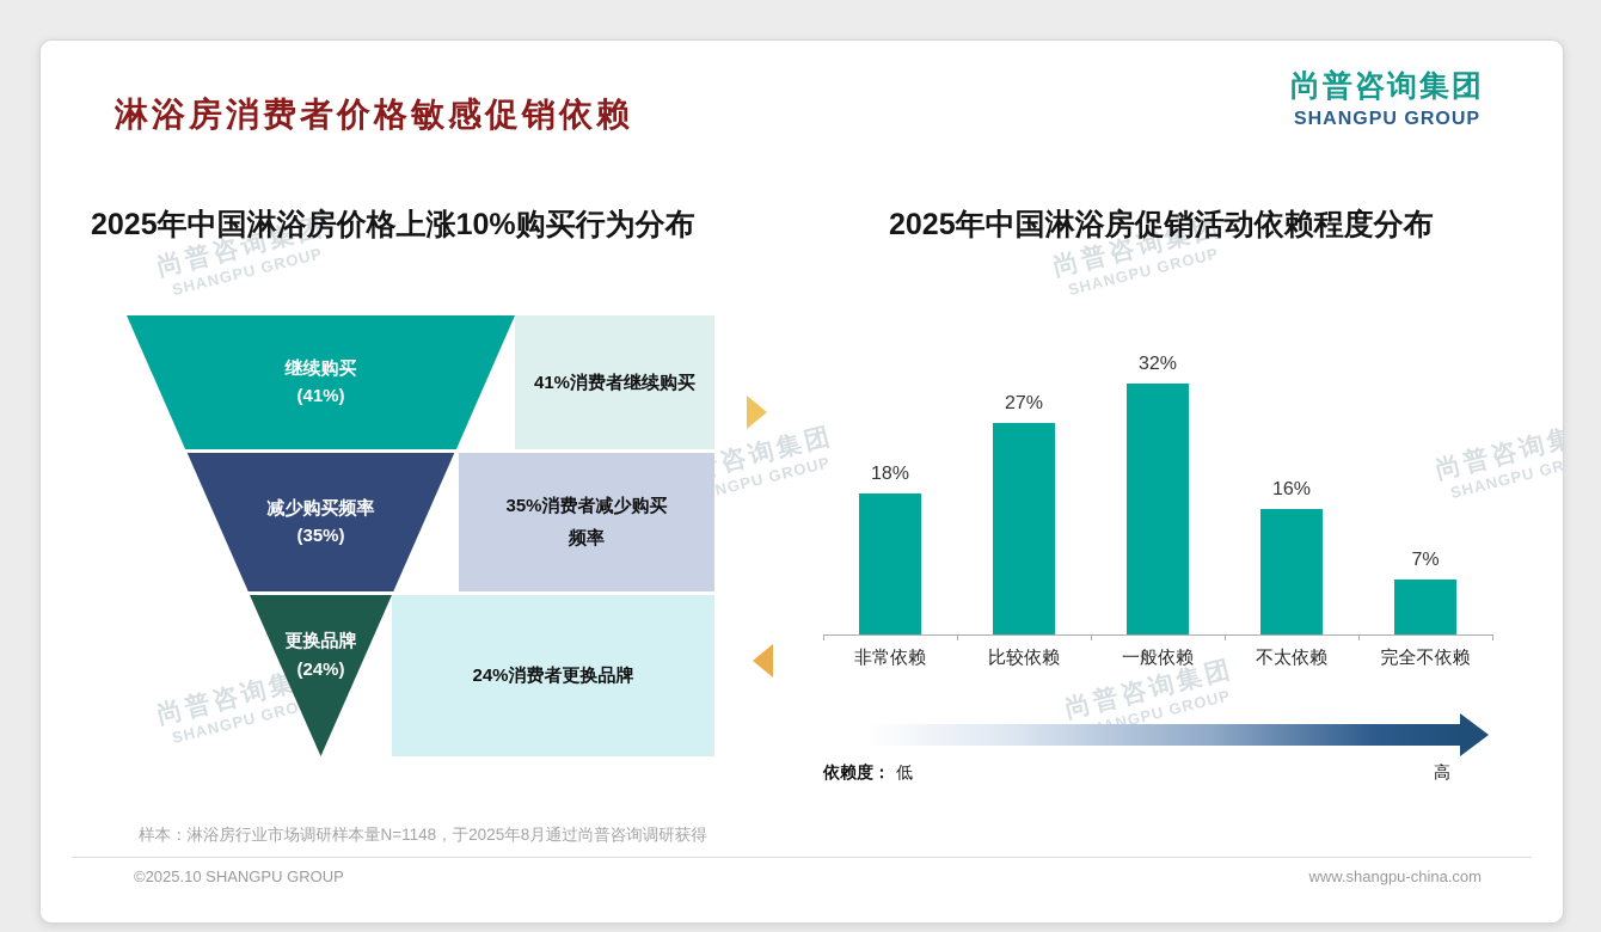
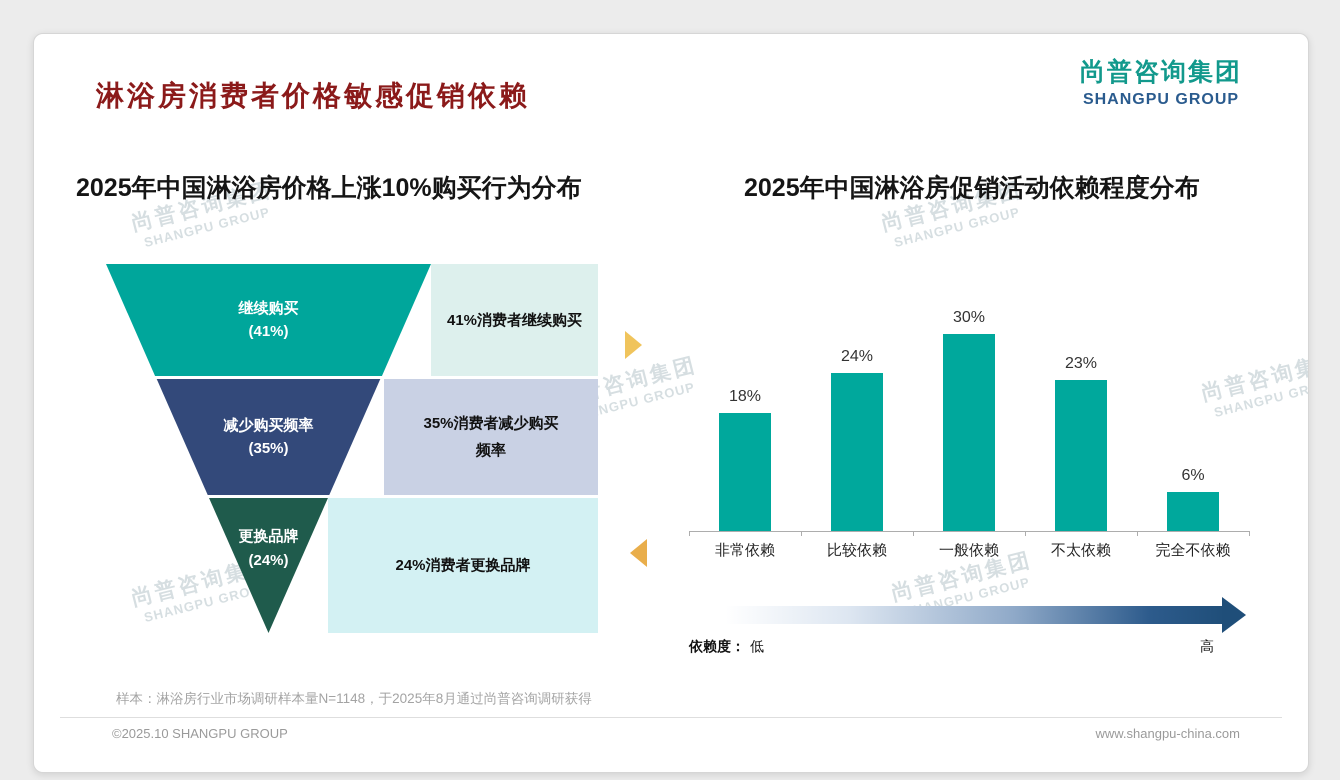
2025年中国淋浴房促销活动依赖程度分布/比较依赖: 27% -> 24%
2025年中国淋浴房促销活动依赖程度分布/一般依赖: 32% -> 30%
2025年中国淋浴房促销活动依赖程度分布/不太依赖: 16% -> 23%
2025年中国淋浴房促销活动依赖程度分布/完全不依赖: 7% -> 6%
